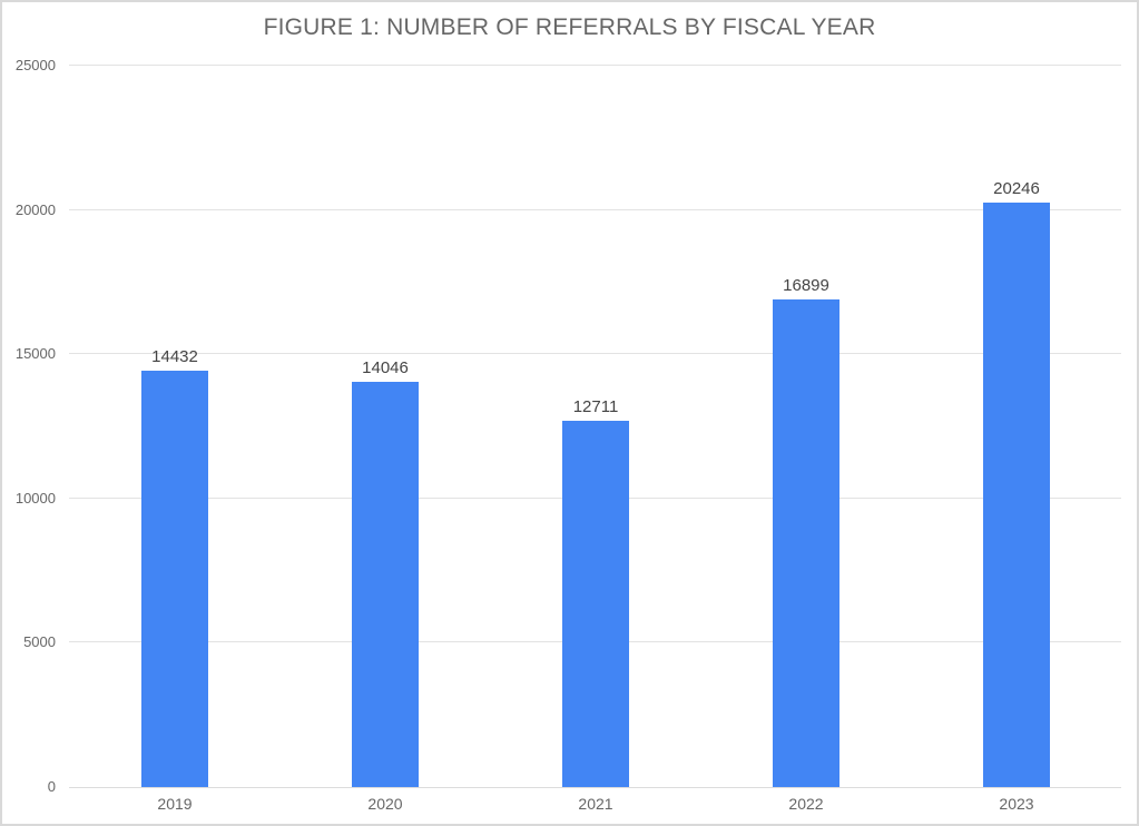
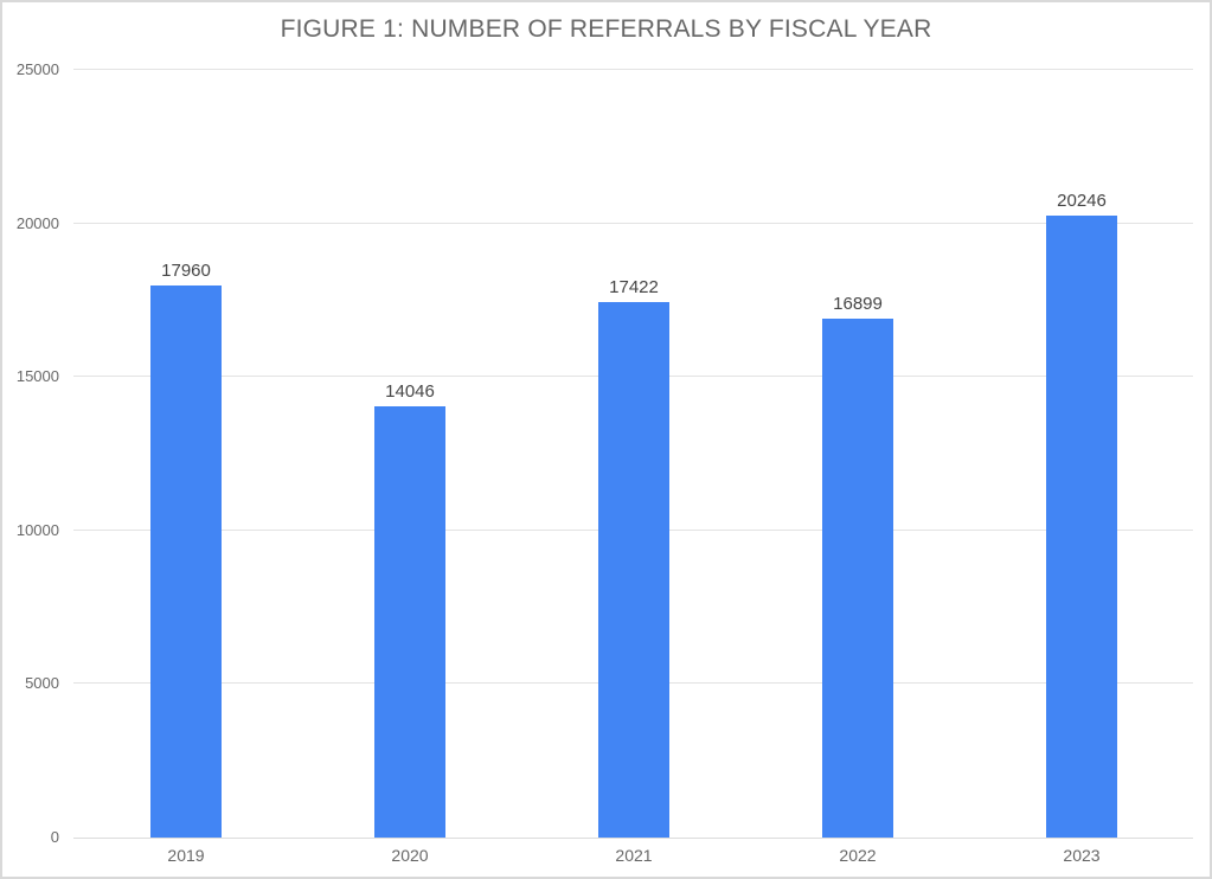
2019: 14432 -> 17960
2021: 12711 -> 17422
